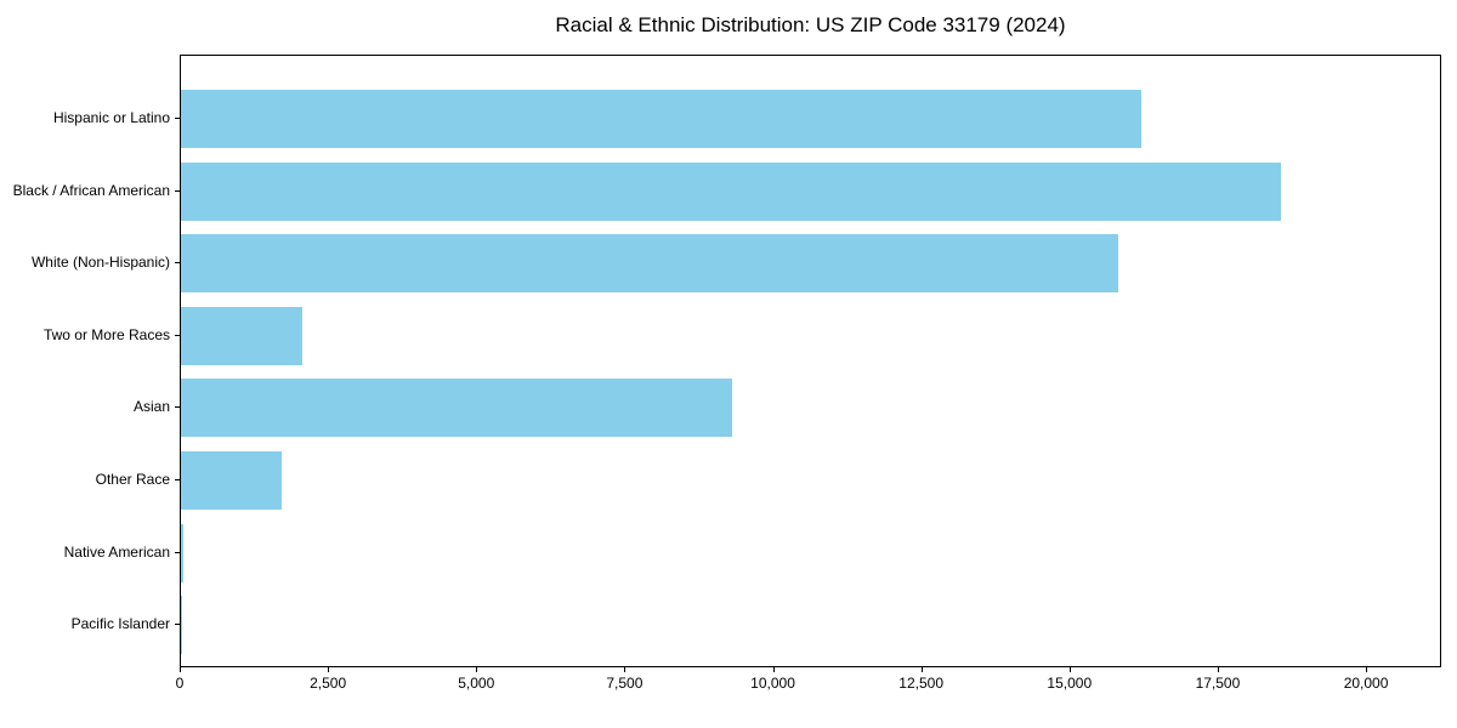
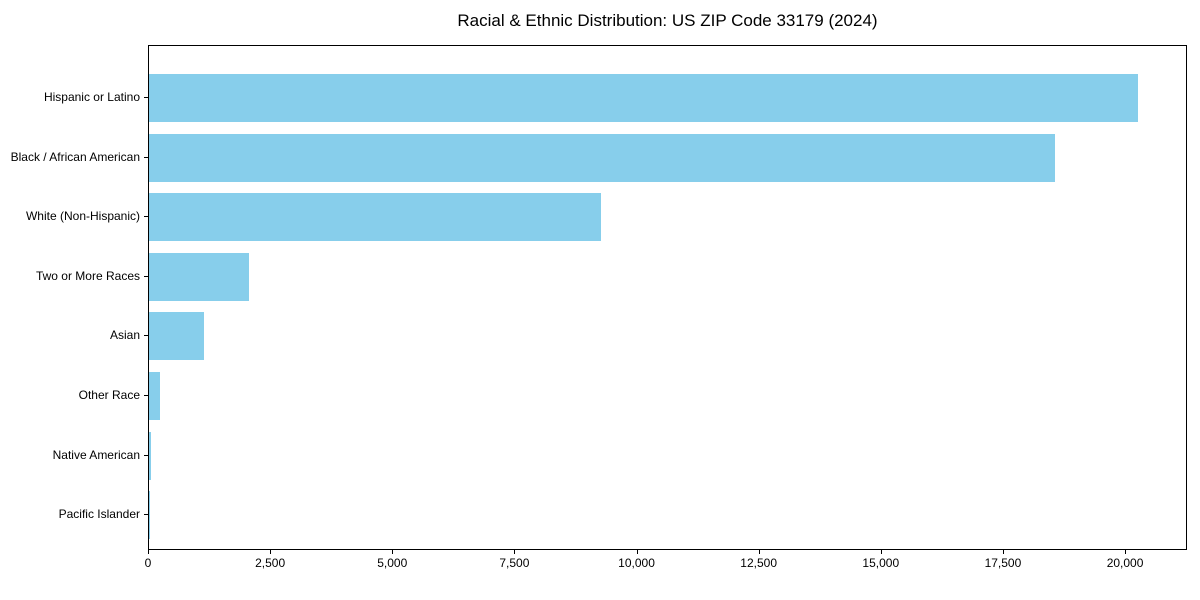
Hispanic or Latino: 16200 -> 20200
White (Non-Hispanic): 15800 -> 9200
Asian: 9300 -> 1100
Other Race: 1700 -> 200
